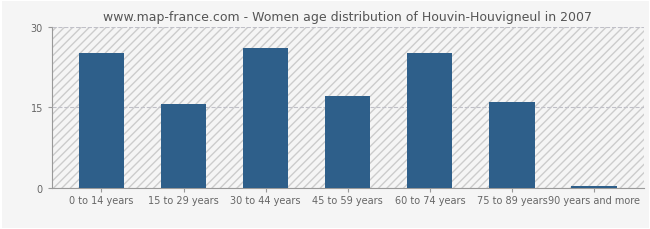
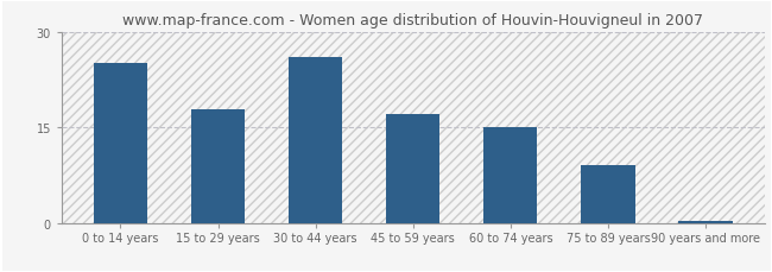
15 to 29 years: 15.5 -> 17.8
60 to 74 years: 25.0 -> 15.0
75 to 89 years: 16.0 -> 9.0
